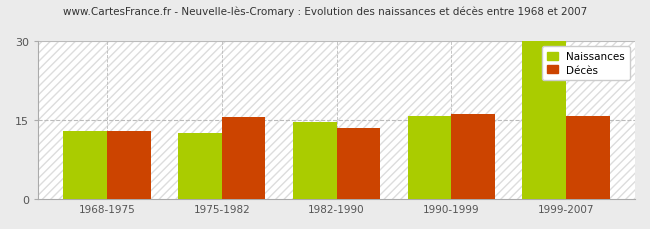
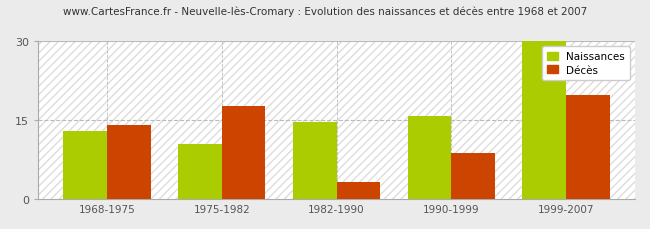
Décès/1968-1975: 13.0 -> 14.0
Naissances/1975-1982: 12.5 -> 10.4
Décès/1975-1982: 15.5 -> 17.6
Décès/1982-1990: 13.5 -> 3.2
Décès/1990-1999: 16.2 -> 8.8
Décès/1999-2007: 15.8 -> 19.8
